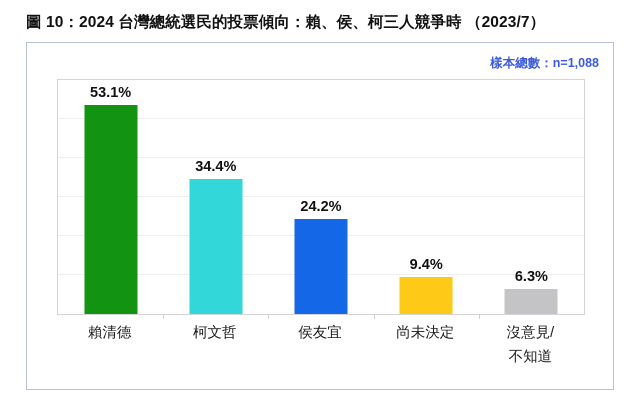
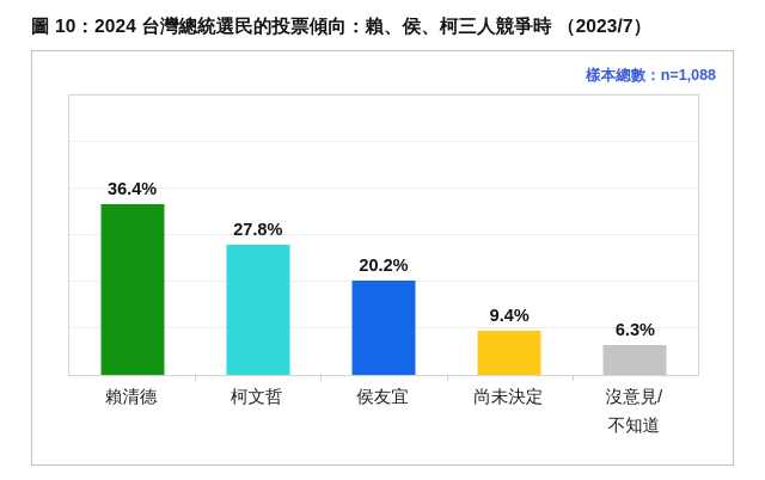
賴清德: 53.1% -> 36.4%
柯文哲: 34.4% -> 27.8%
侯友宜: 24.2% -> 20.2%
